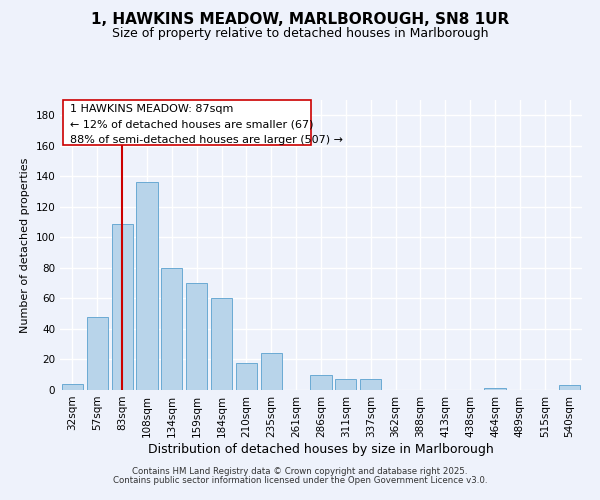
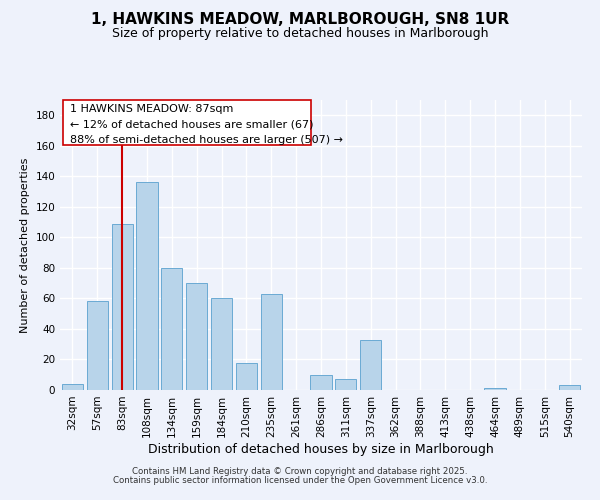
57sqm: 48 -> 58
235sqm: 24 -> 63
337sqm: 7 -> 33
